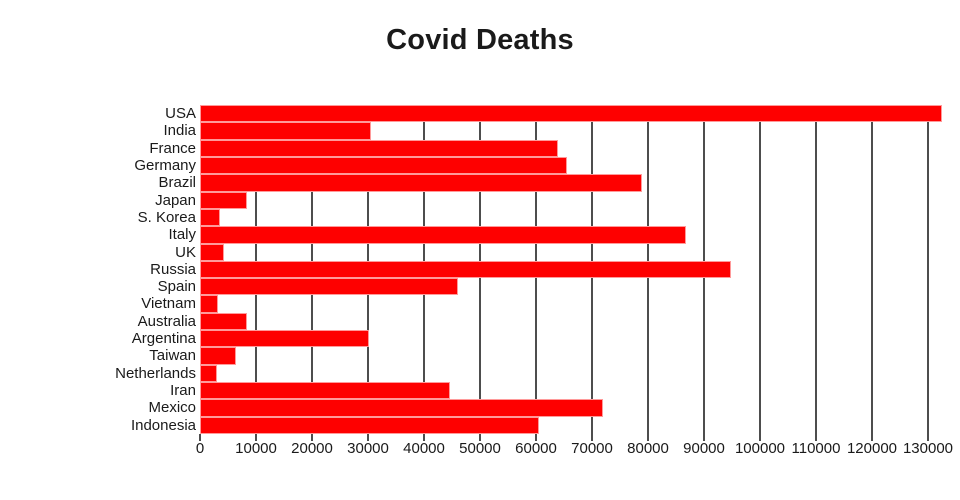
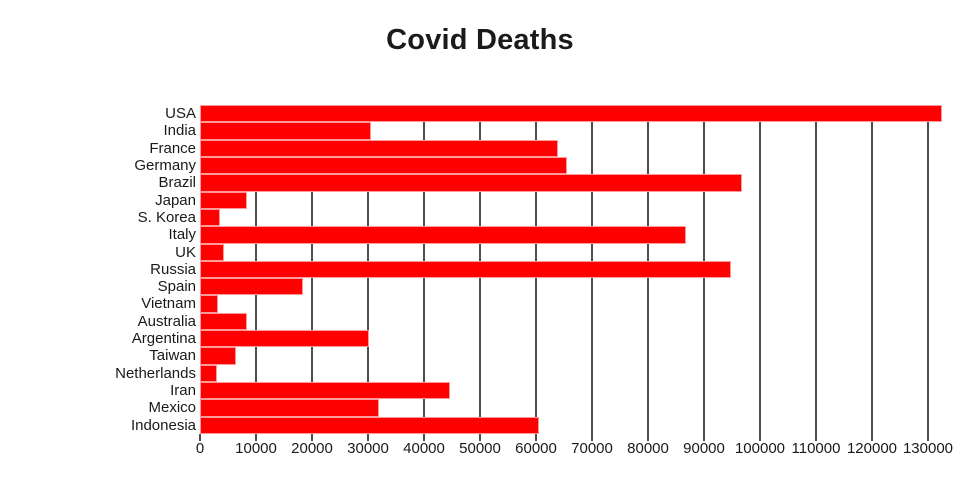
Brazil: 79000 -> 97000
Spain: 46000 -> 18000
Mexico: 72000 -> 32000
